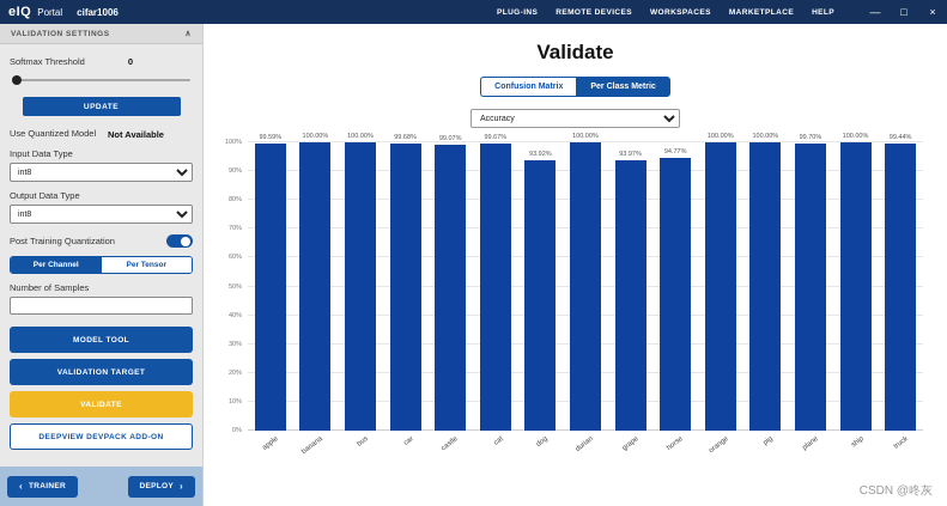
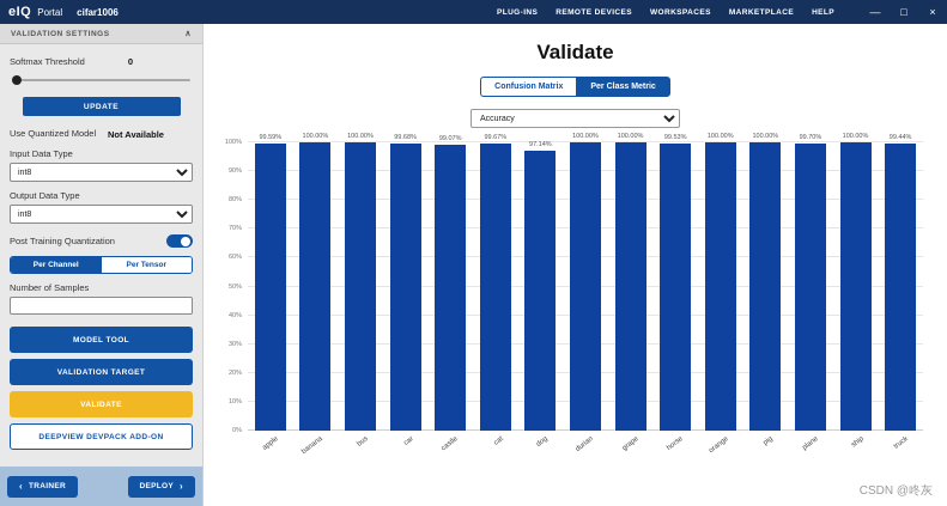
dog: 93.92% -> 97.14%
grape: 93.97% -> 100.00%
horse: 94.77% -> 99.53%
